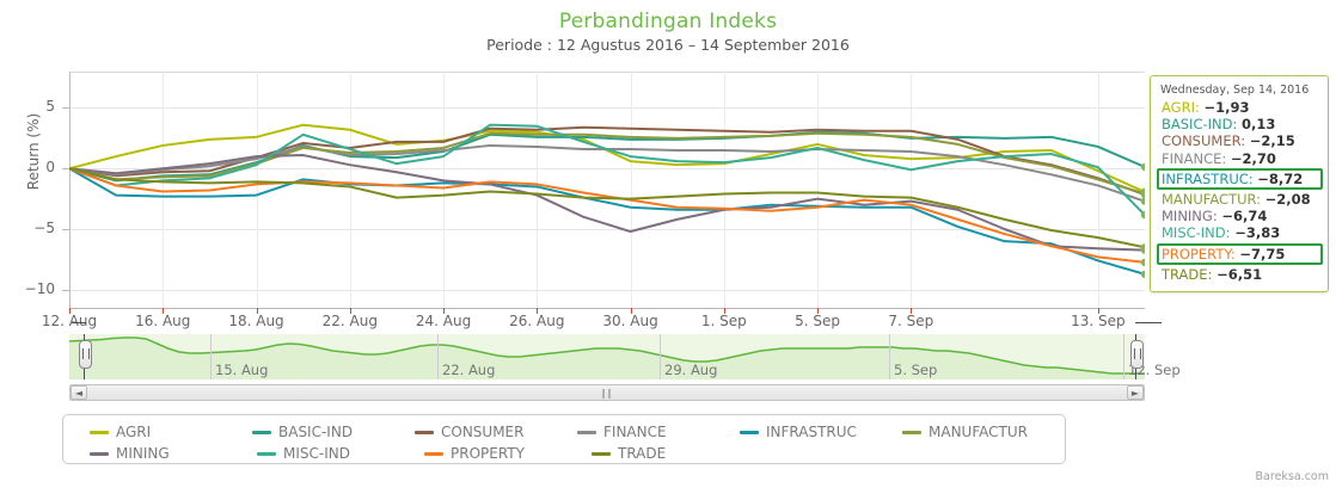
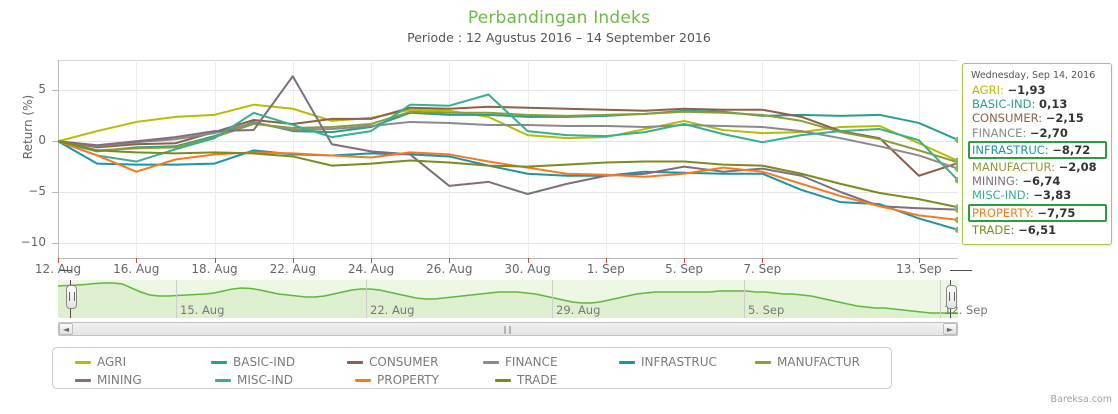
MISC-IND/16. Aug: -1.0 -> -2.0
PROPERTY/16. Aug: -1.9 -> -3.0
MINING/22. Aug: 0.3 -> 6.4
MINING/26. Aug: -2.2 -> -4.4
MISC-IND/29. Aug: 2.2 -> 4.6
CONSUMER/13. Sep: -0.8 -> -3.4
